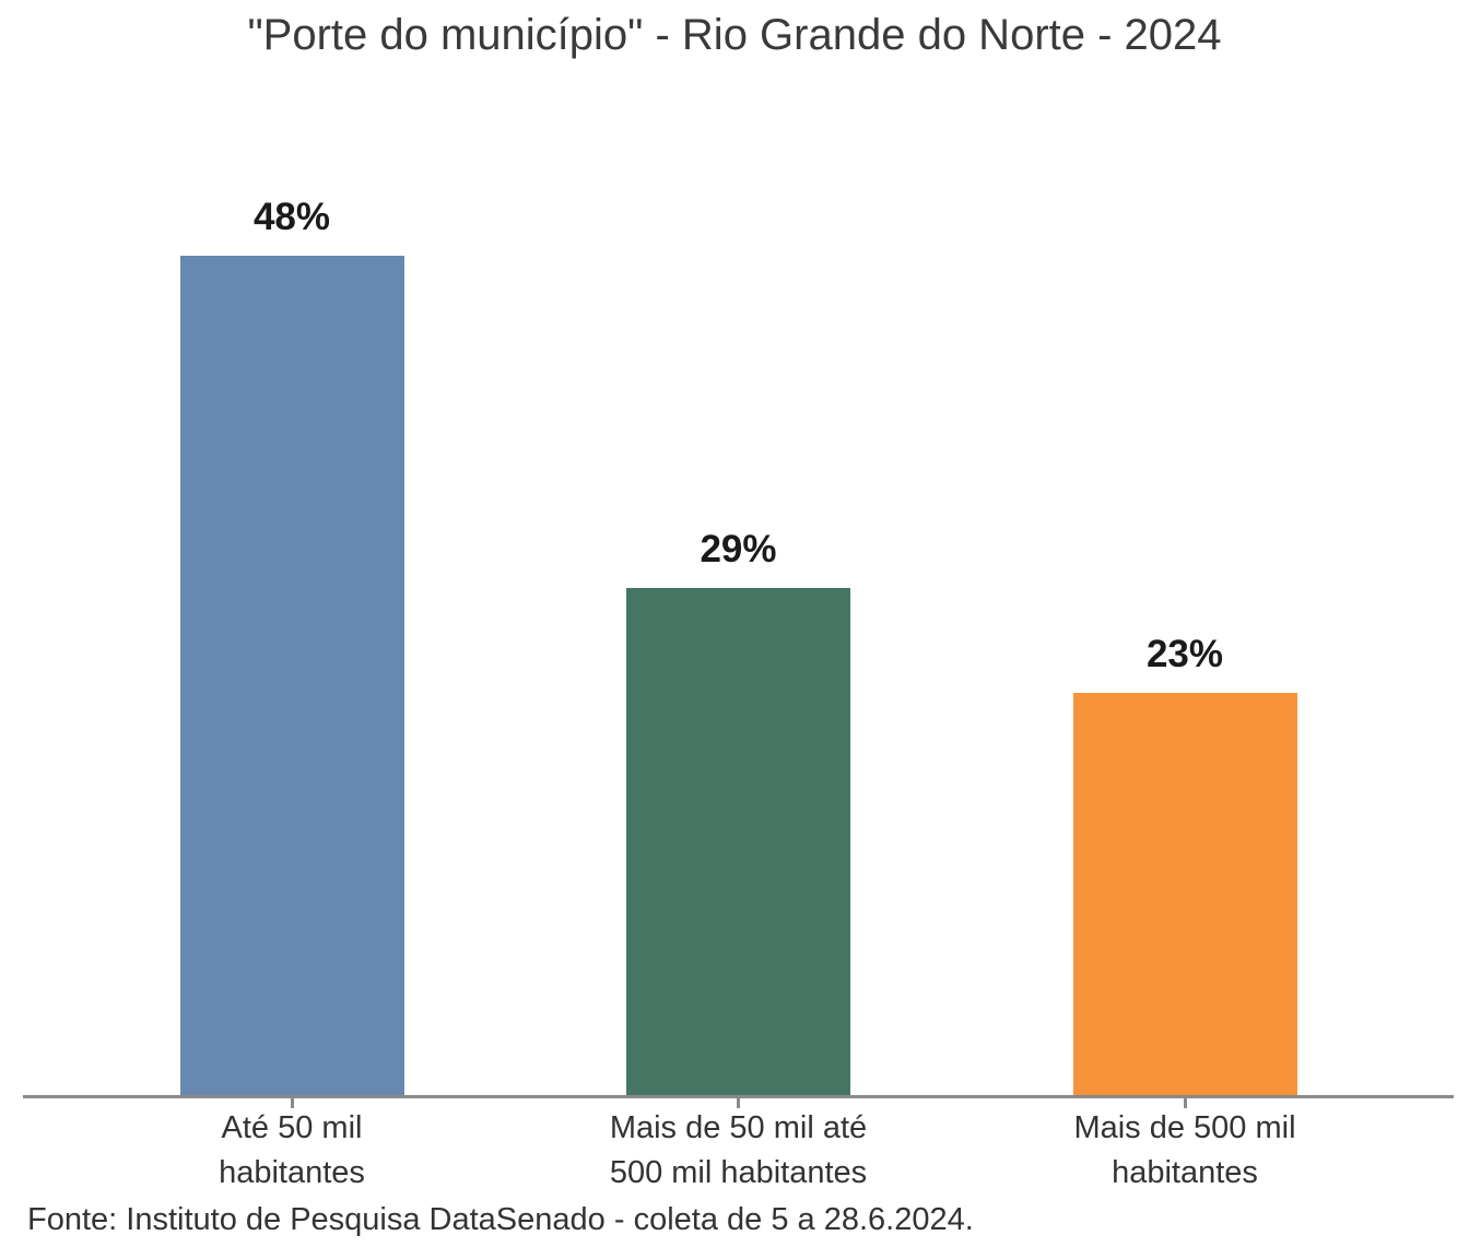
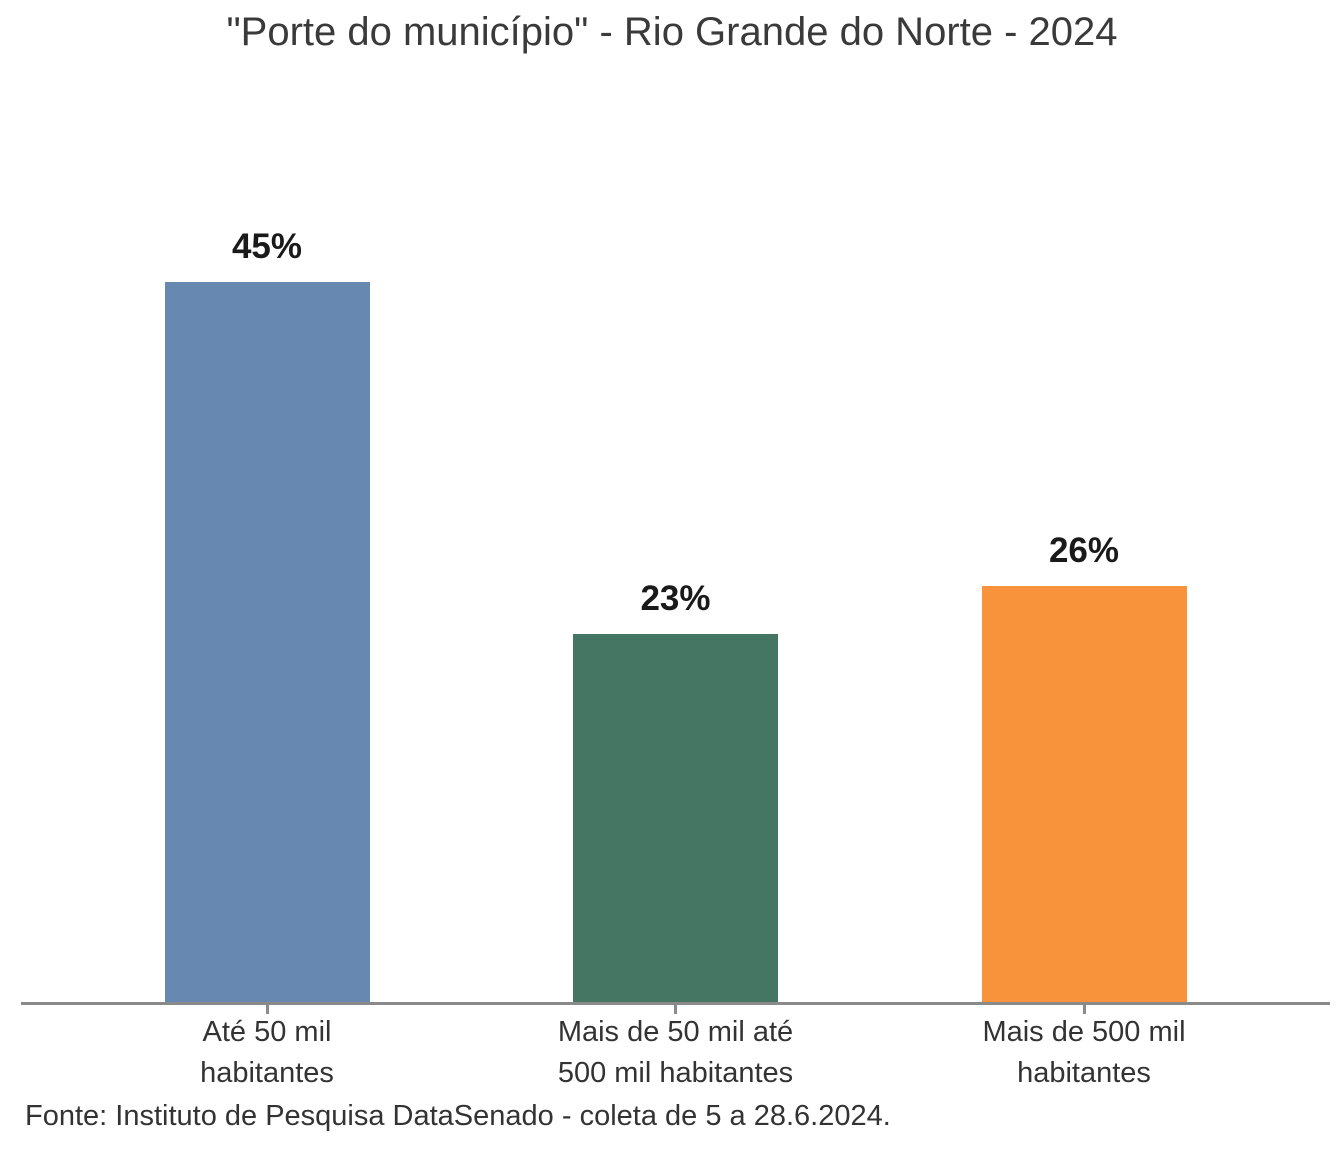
Até 50 mil habitantes: 48% -> 45%
Mais de 50 mil até 500 mil habitantes: 29% -> 23%
Mais de 500 mil habitantes: 23% -> 26%
